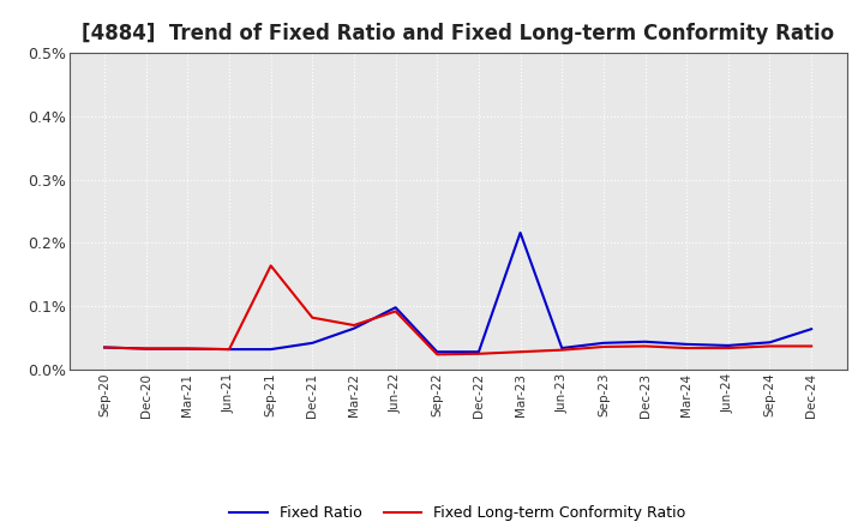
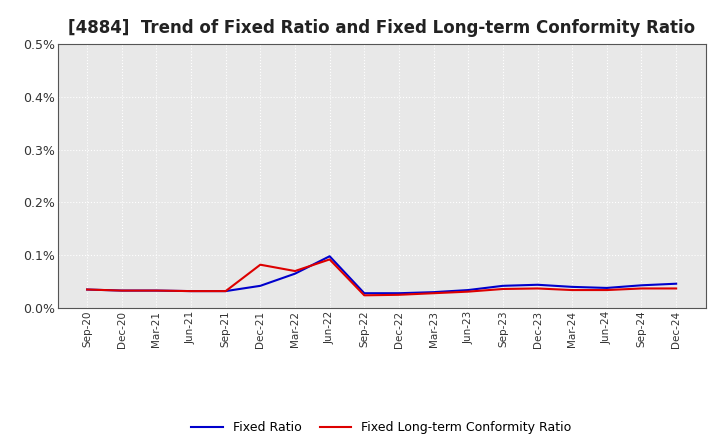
Fixed Long-term Conformity Ratio/Sep-21: 0.164% -> 0.032%
Fixed Ratio/Mar-23: 0.216% -> 0.030%
Fixed Ratio/Dec-24: 0.064% -> 0.046%
